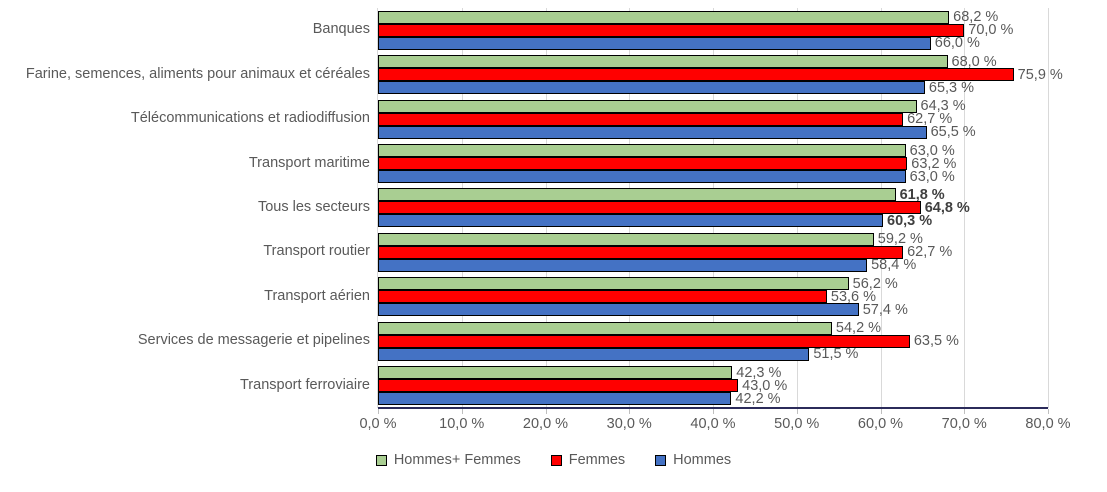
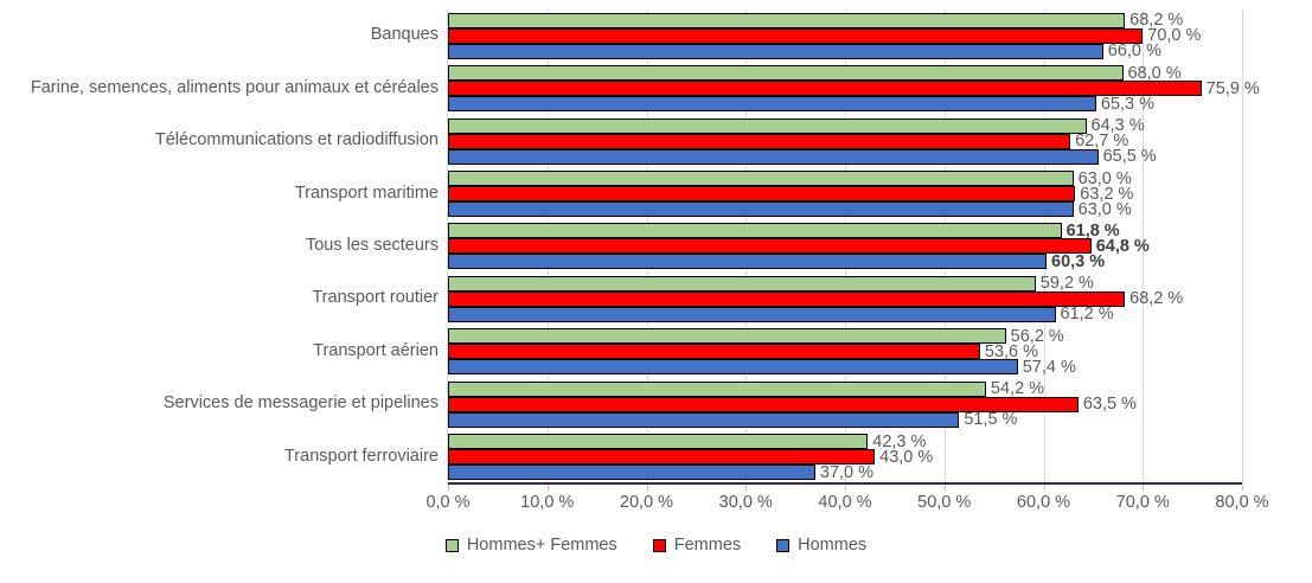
Femmes/Transport routier: 62,7 -> 68,2
Hommes/Transport routier: 58,4 -> 61,2
Hommes/Transport ferroviaire: 42,2 -> 37,0
